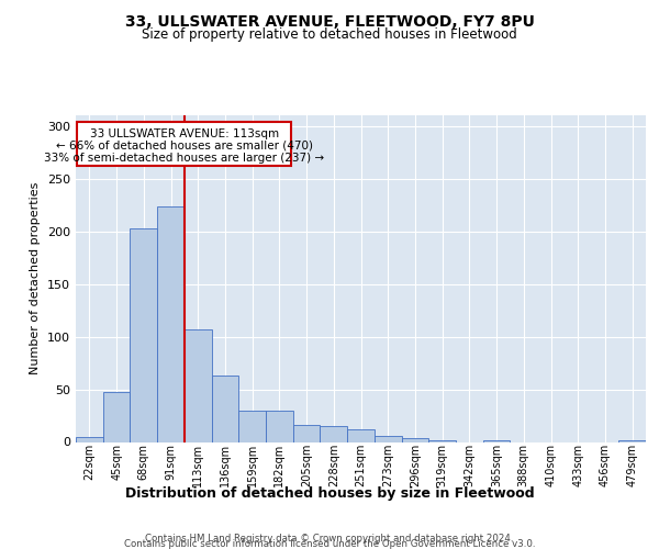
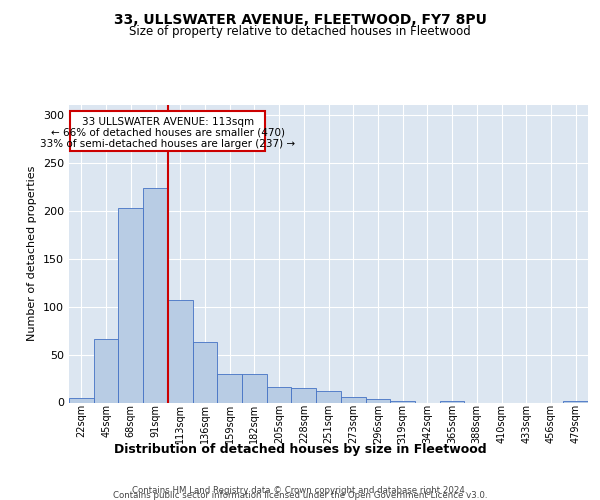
45sqm: 47 -> 66
